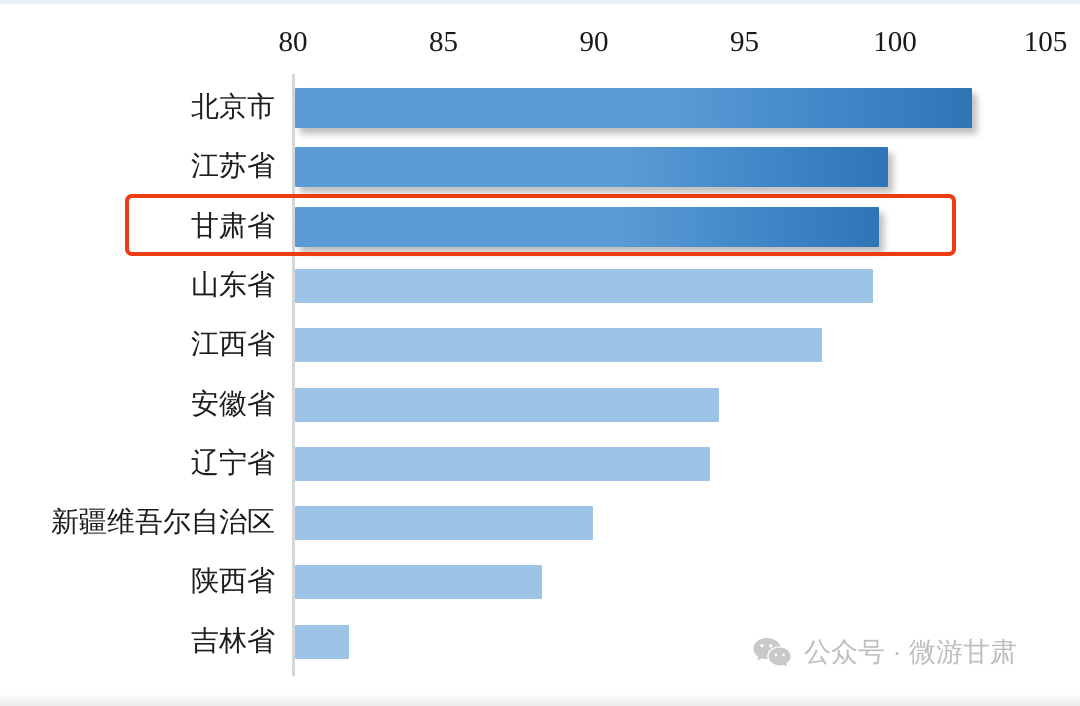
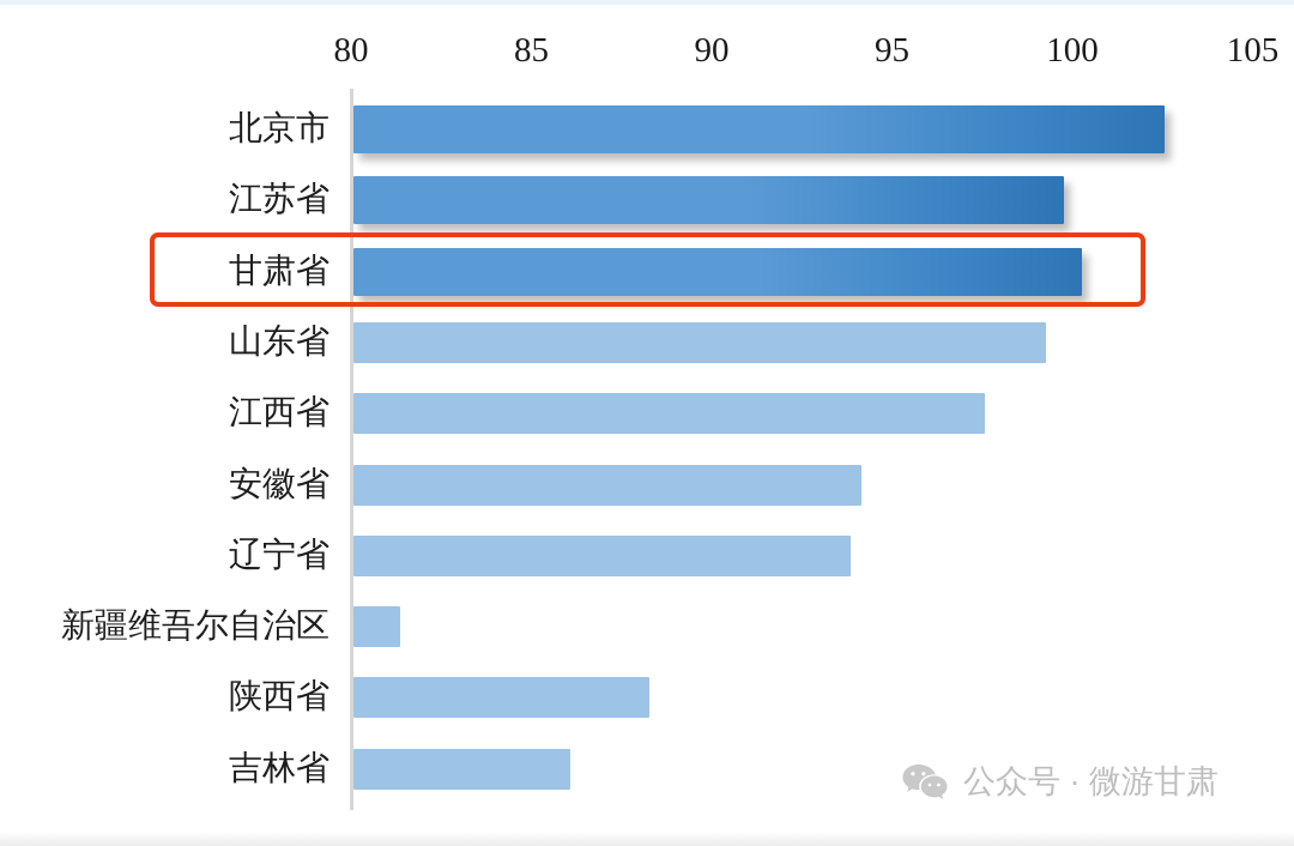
甘肃省: 99.4 -> 100.2
新疆维吾尔自治区: 89.9 -> 81.3
吉林省: 81.8 -> 86.0
